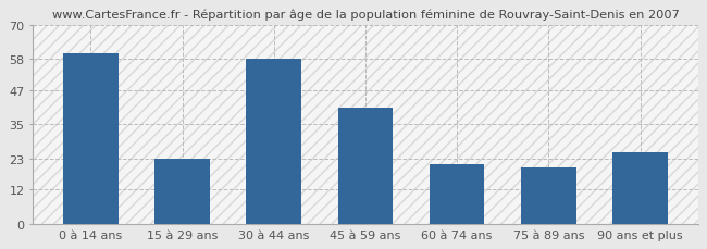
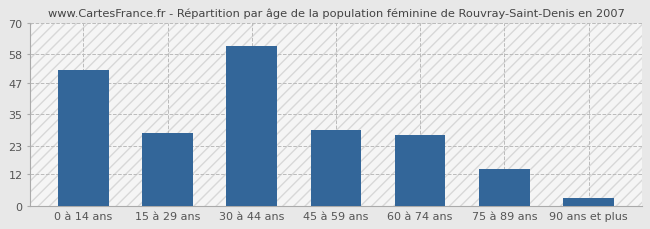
0 à 14 ans: 60 -> 52
15 à 29 ans: 23 -> 28
30 à 44 ans: 58 -> 61
45 à 59 ans: 41 -> 29
60 à 74 ans: 21 -> 27
75 à 89 ans: 20 -> 14
90 ans et plus: 25 -> 3
